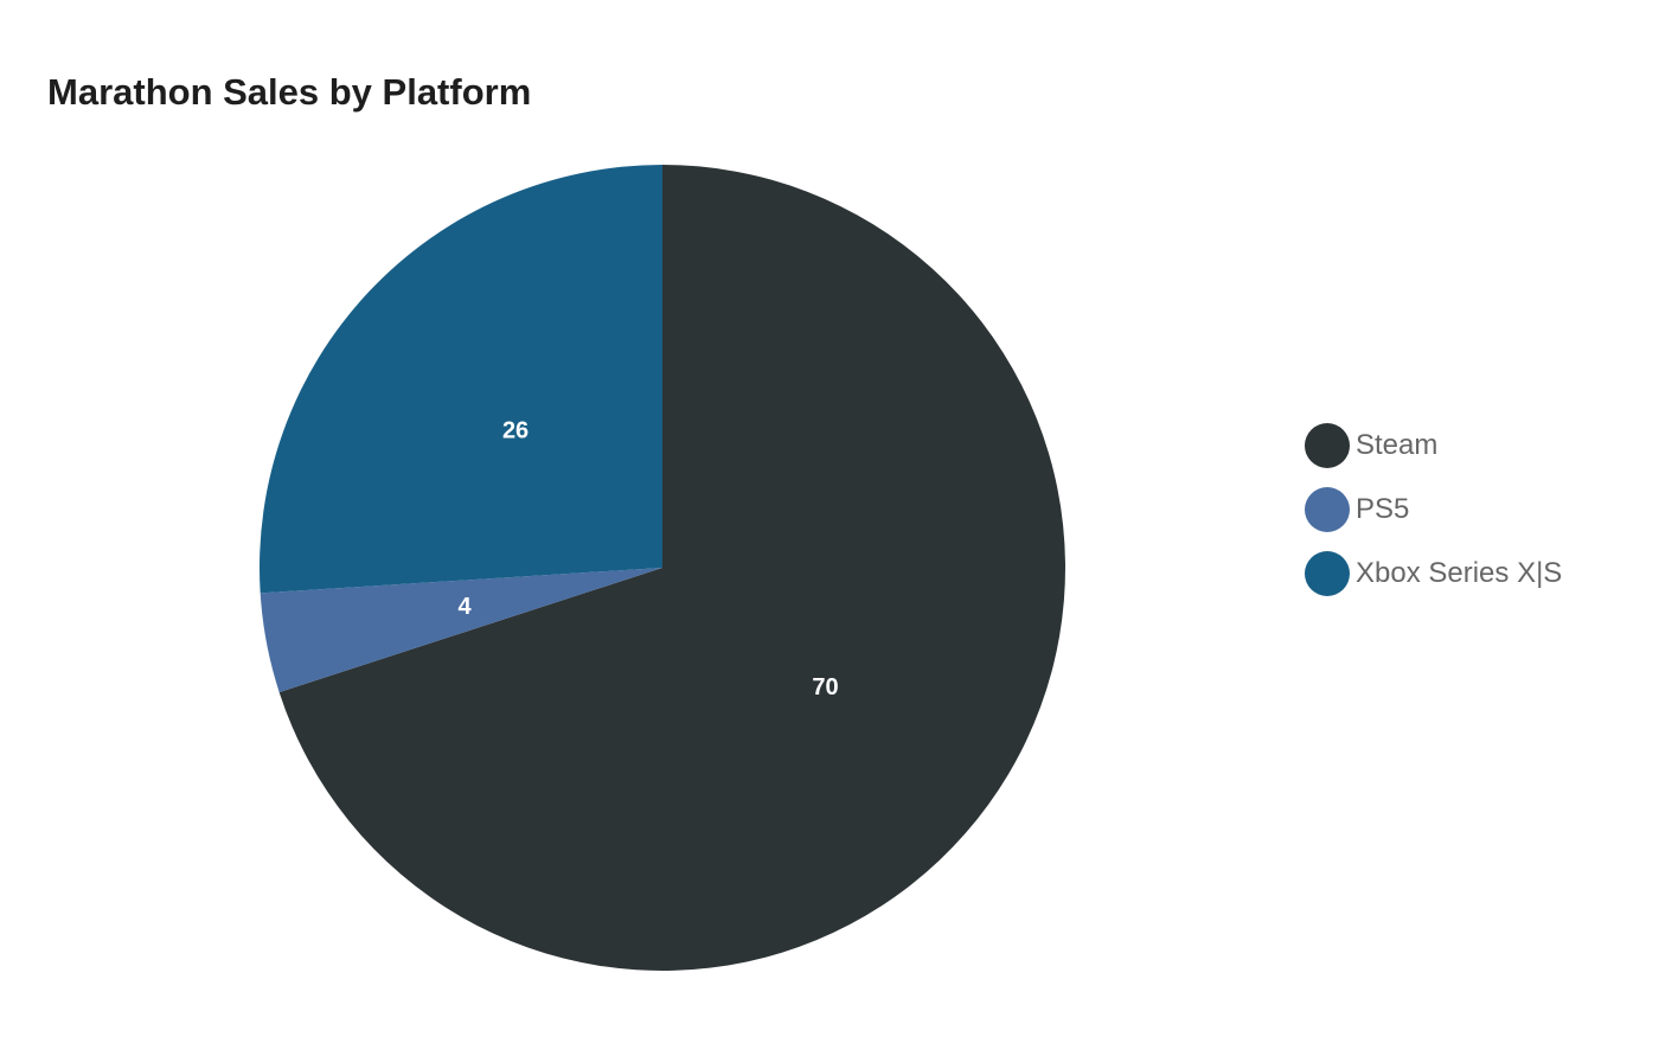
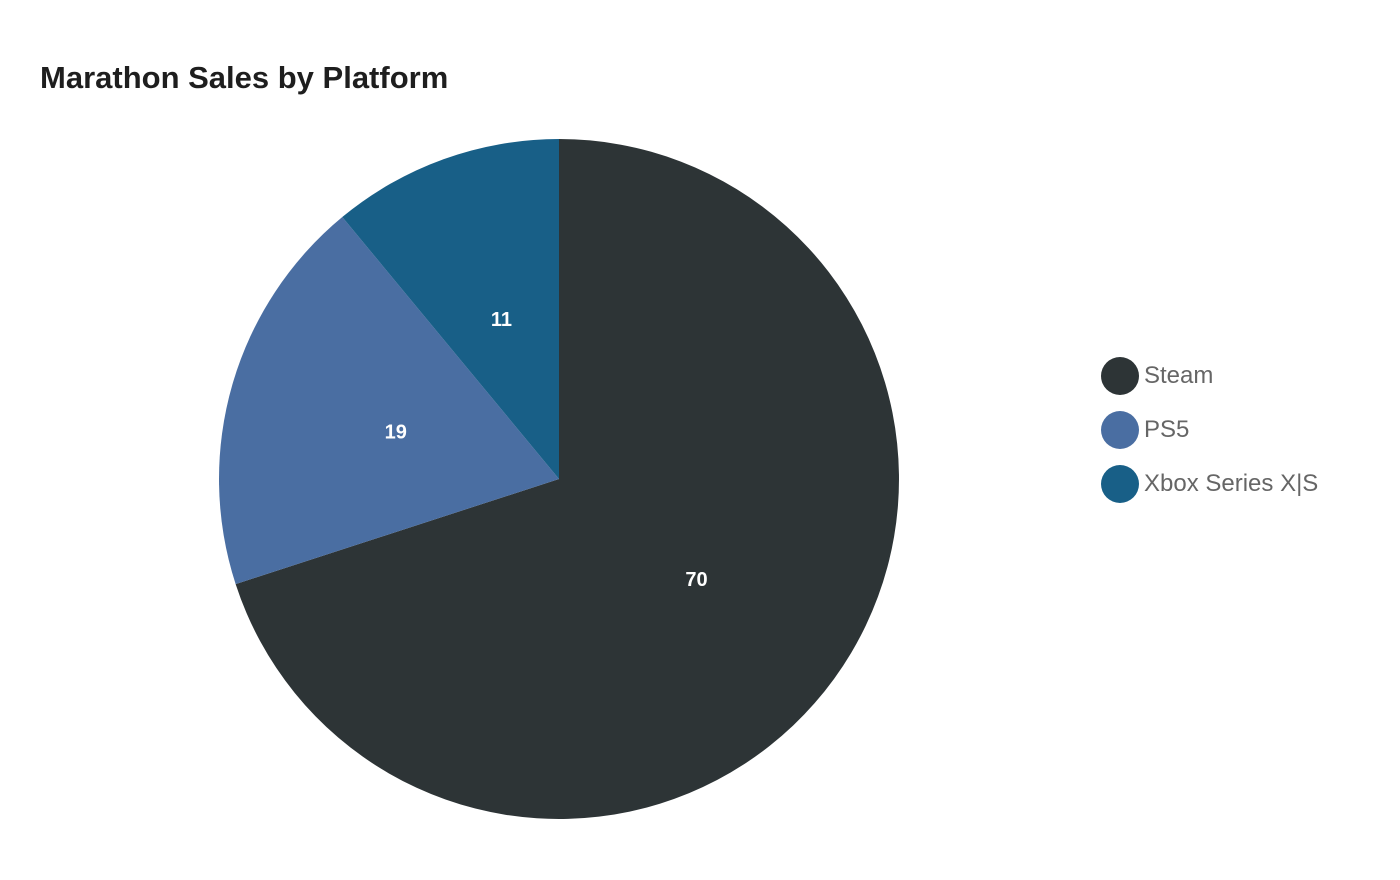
PS5: 4 -> 19
Xbox Series X|S: 26 -> 11
